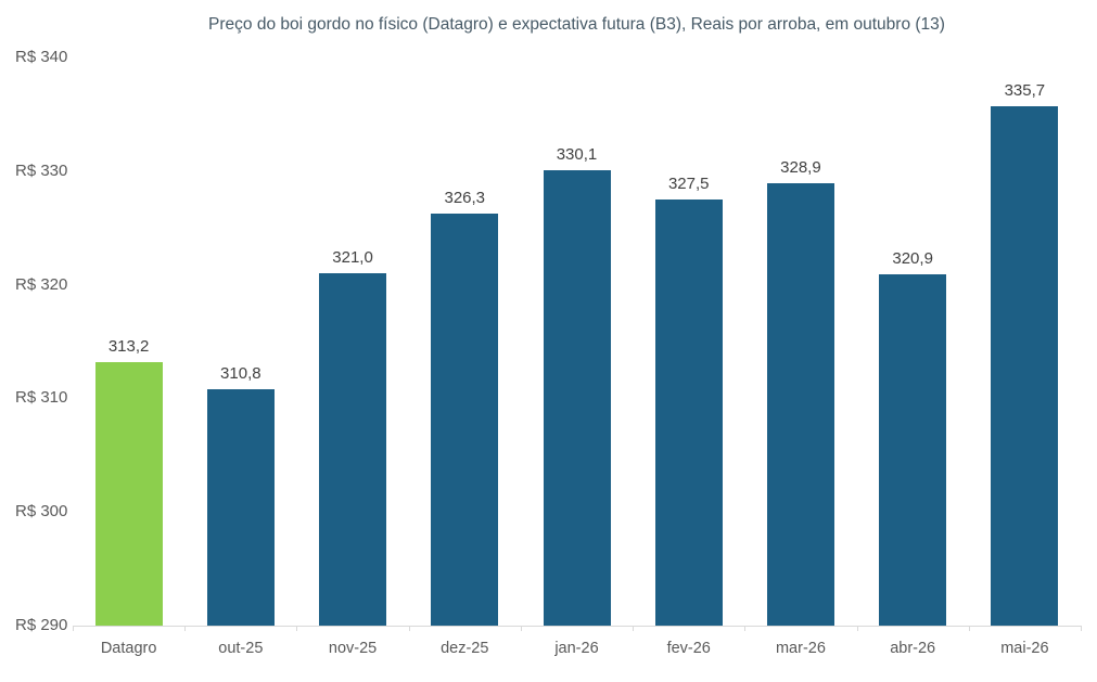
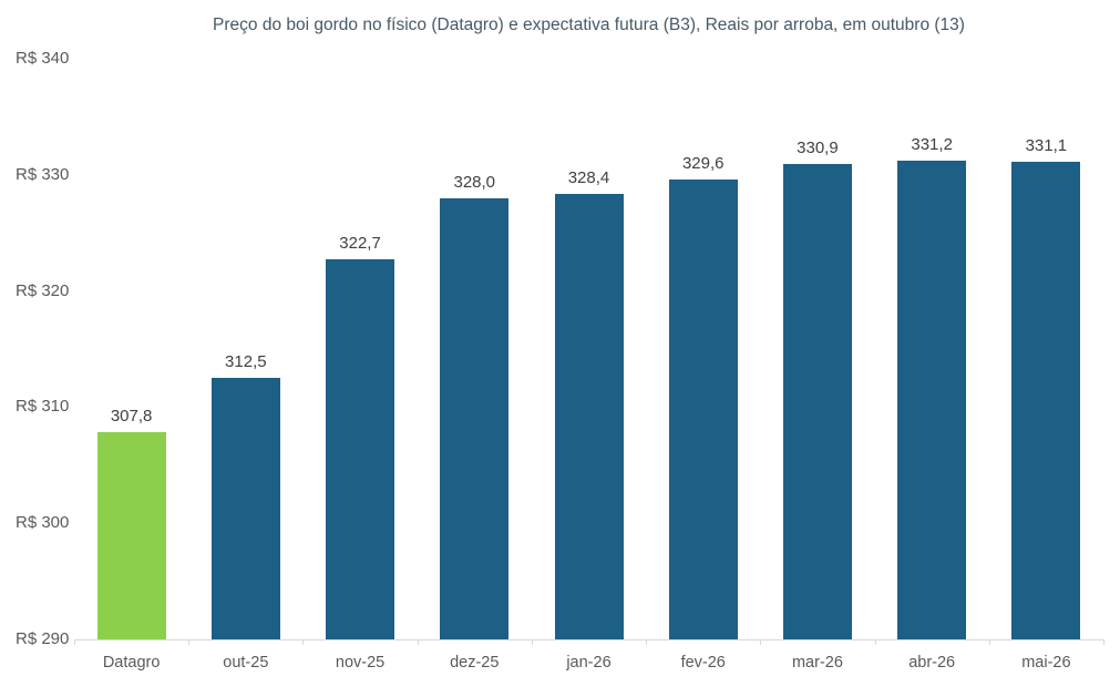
Datagro: 313,2 -> 307,8
out-25: 310,8 -> 312,5
nov-25: 321,0 -> 322,7
dez-25: 326,3 -> 328,0
jan-26: 330,1 -> 328,4
fev-26: 327,5 -> 329,6
mar-26: 328,9 -> 330,9
abr-26: 320,9 -> 331,2
mai-26: 335,7 -> 331,1
